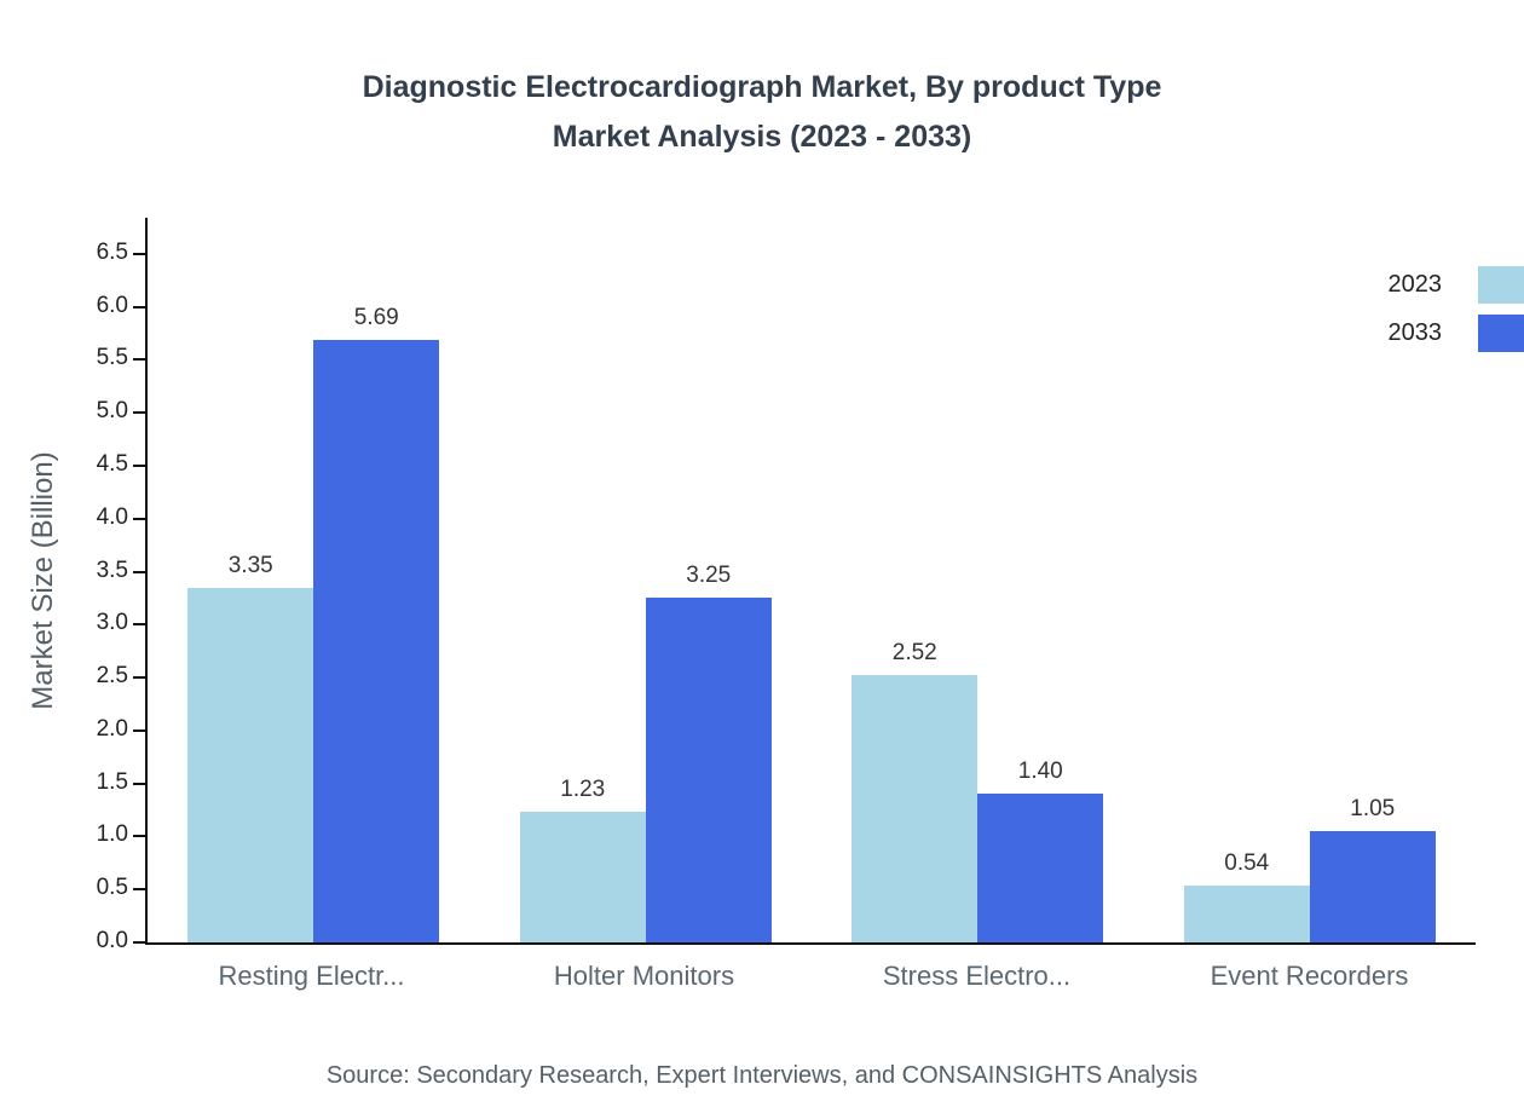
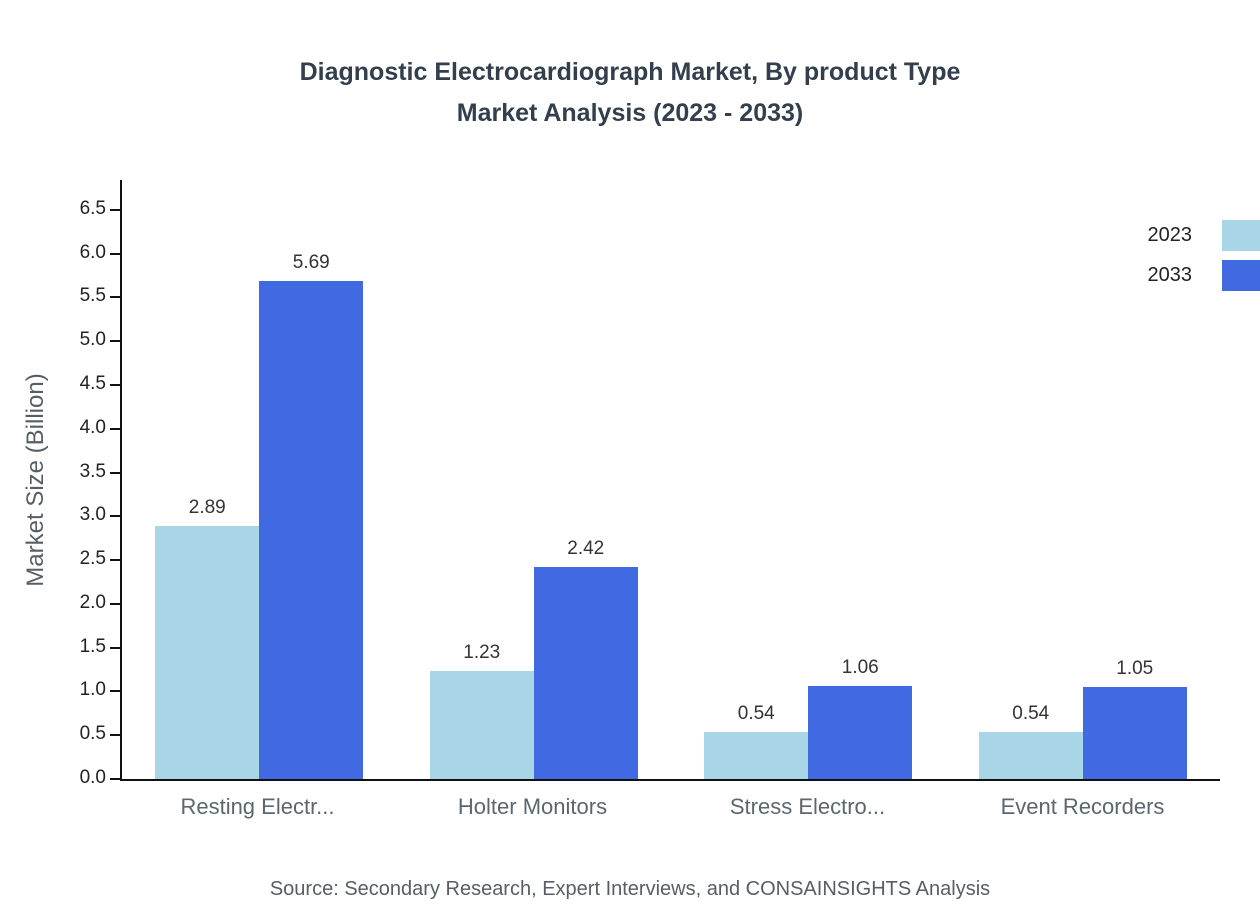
2023/Resting Electr...: 3.35 -> 2.89
2033/Holter Monitors: 3.25 -> 2.42
2023/Stress Electro...: 2.52 -> 0.54
2033/Stress Electro...: 1.40 -> 1.06
